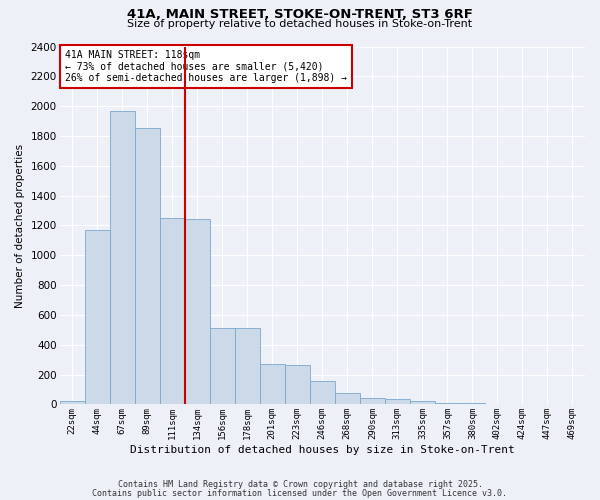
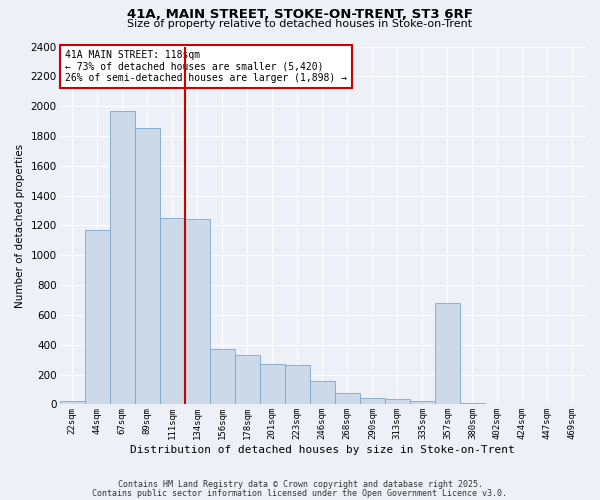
156sqm: 520 -> 370
178sqm: 510 -> 330
357sqm: 10 -> 680
